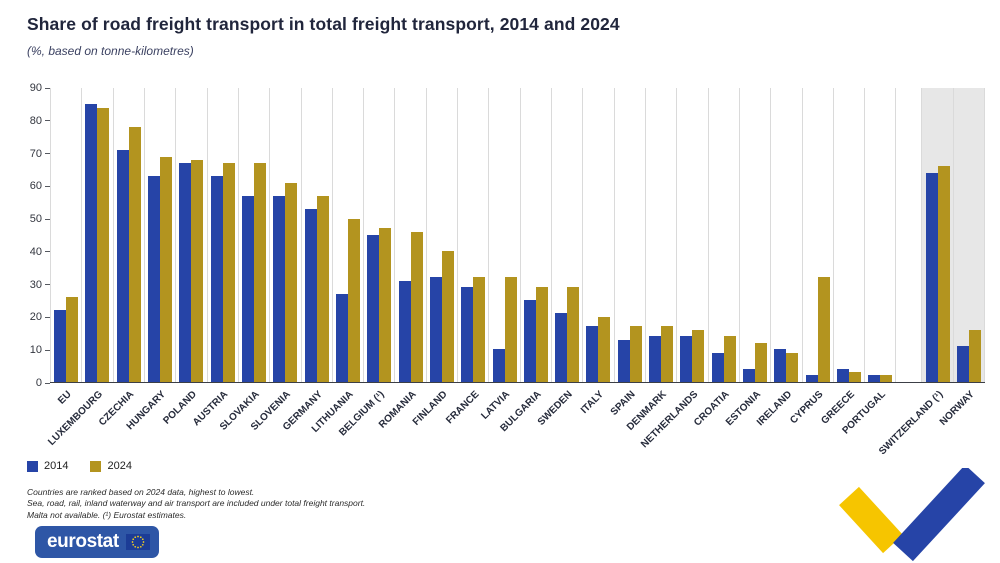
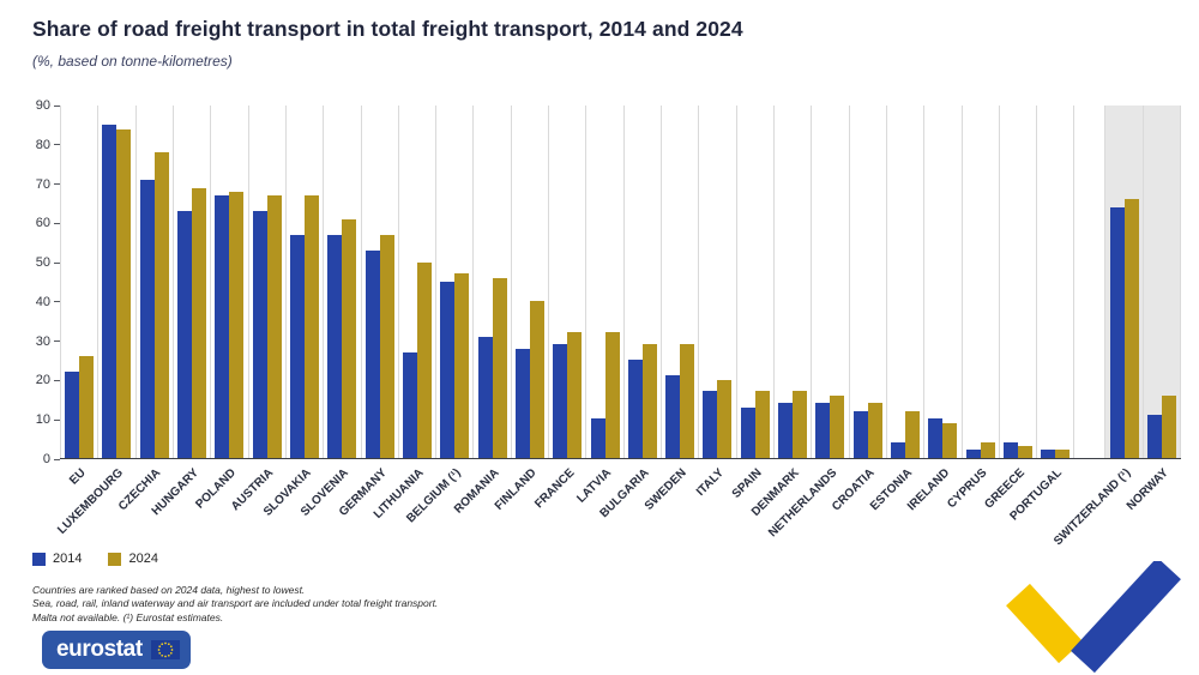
2014/FINLAND: 32 -> 28
2014/CROATIA: 9 -> 12
2024/CYPRUS: 32 -> 4
